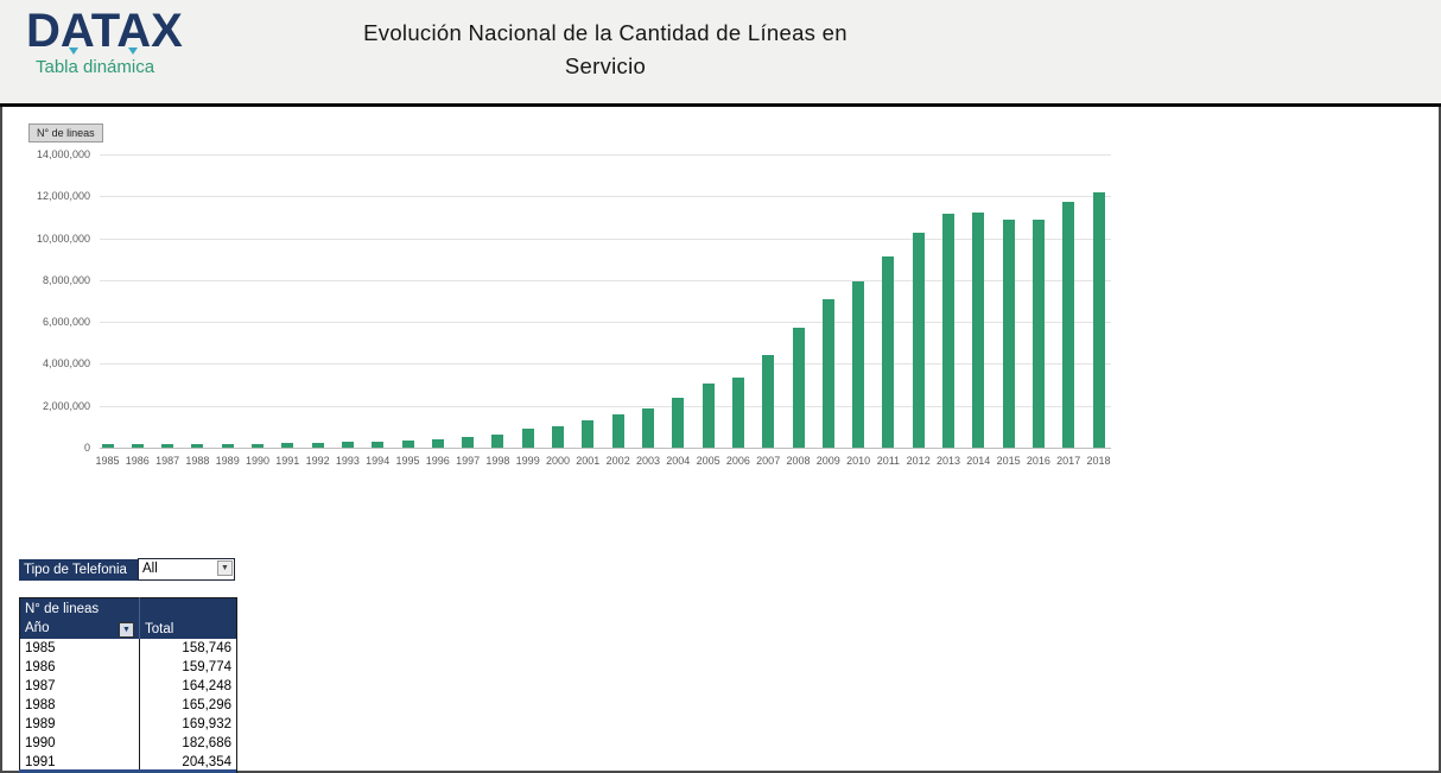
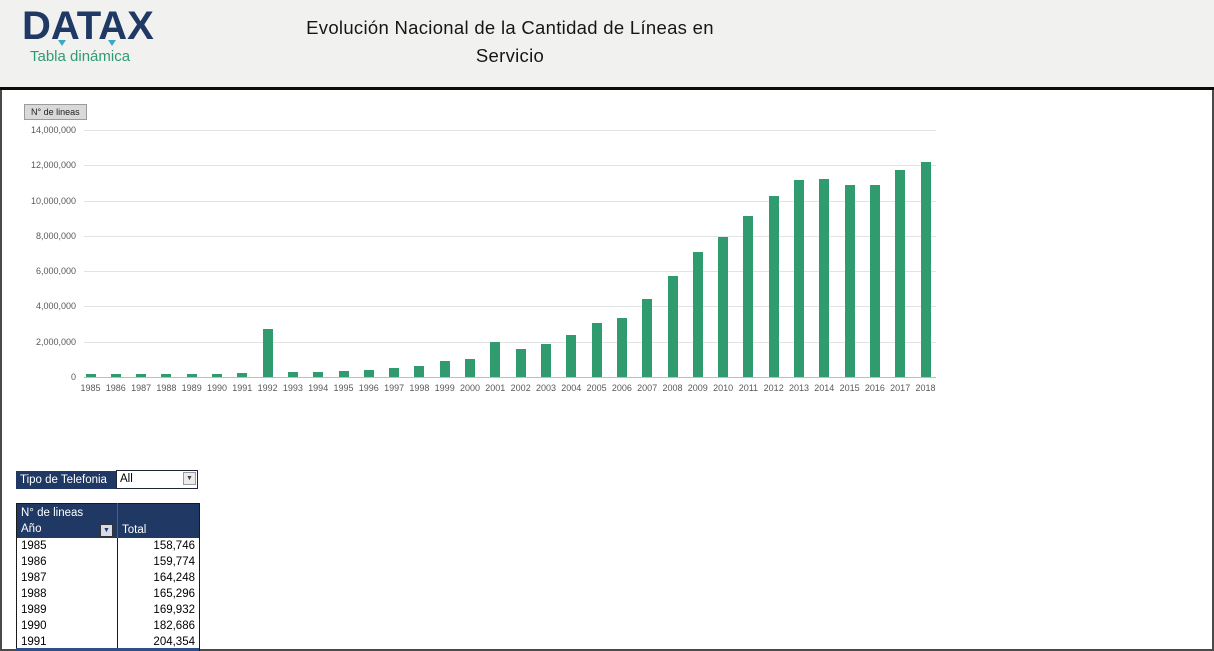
1992: 200000 -> 2700000
2001: 1300000 -> 2000000
